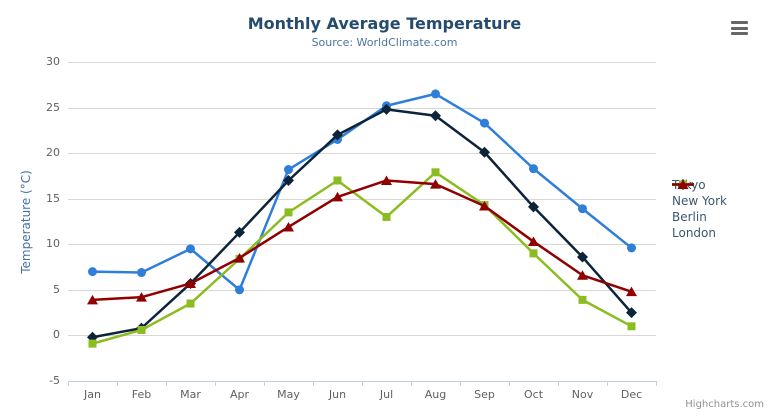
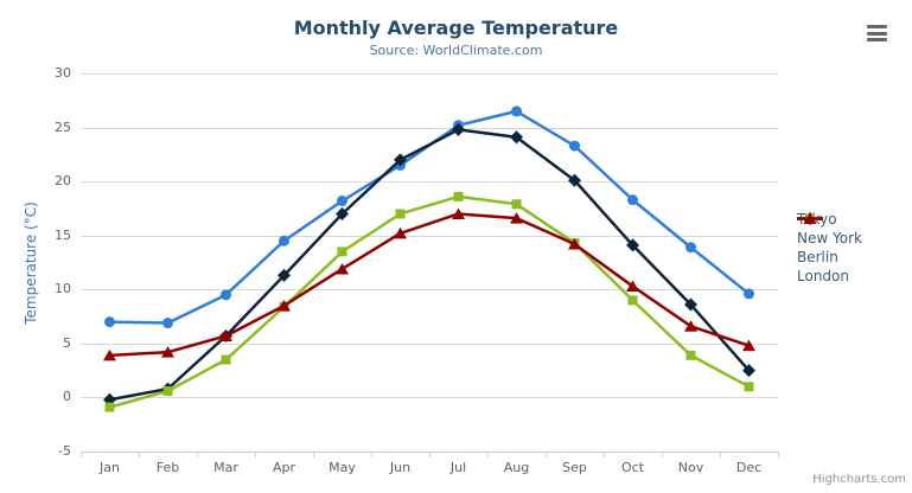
Tokyo/Apr: 5 -> 14
Berlin/Jul: 13 -> 19
